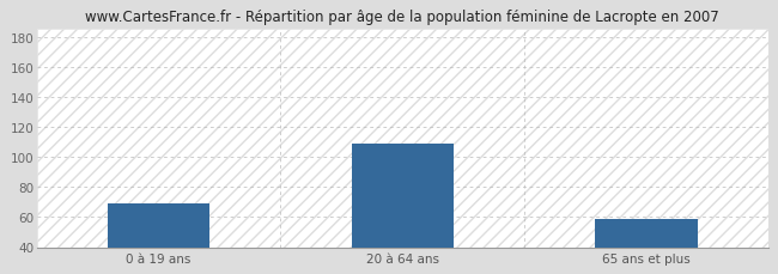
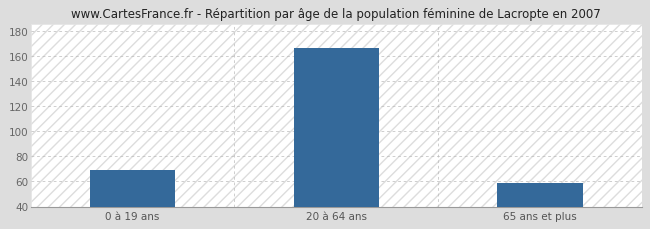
20 à 64 ans: 109 -> 166
